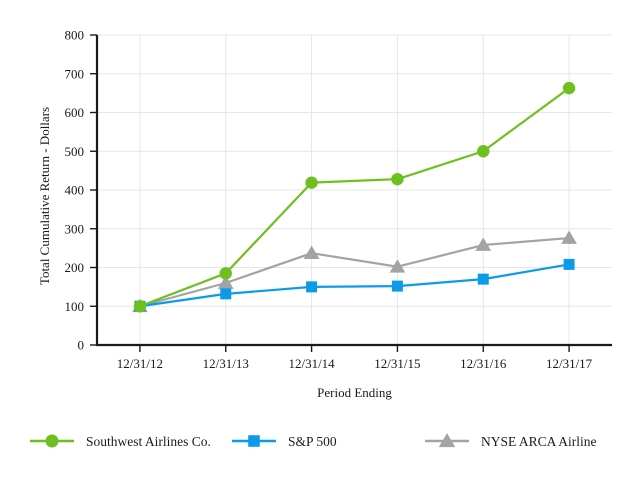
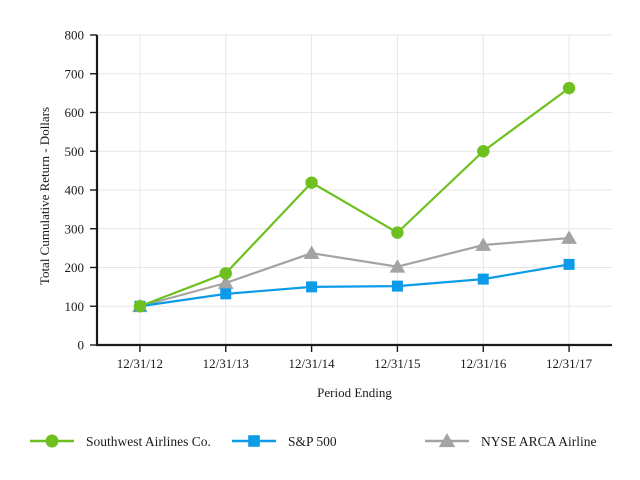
Southwest Airlines Co./12/31/15: 430 -> 290
